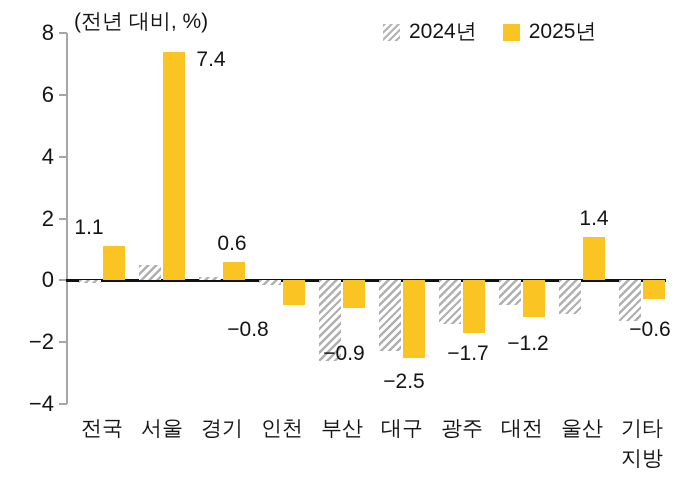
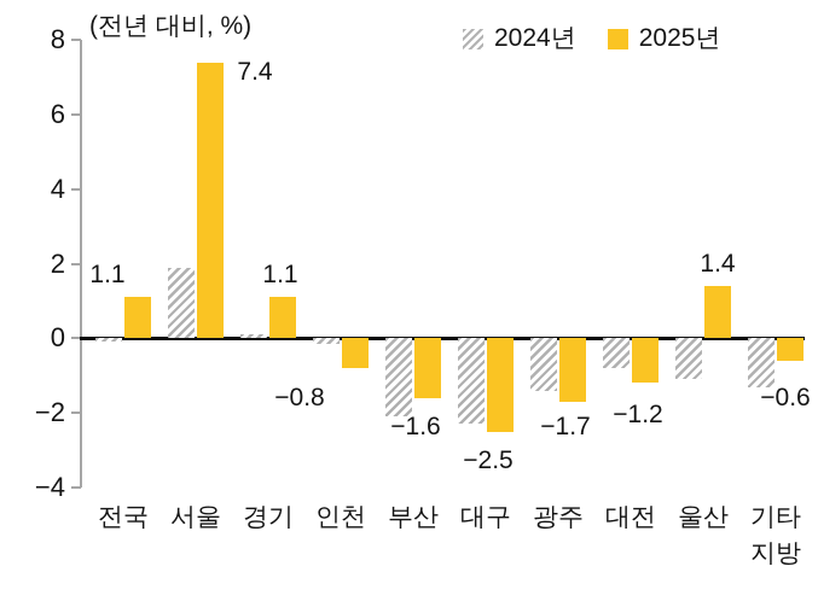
2024년/서울: 0.5 -> 1.9
2025년/경기: 0.6 -> 1.1
2024년/부산: -2.6 -> -2.1
2025년/부산: −0.9 -> −1.6
